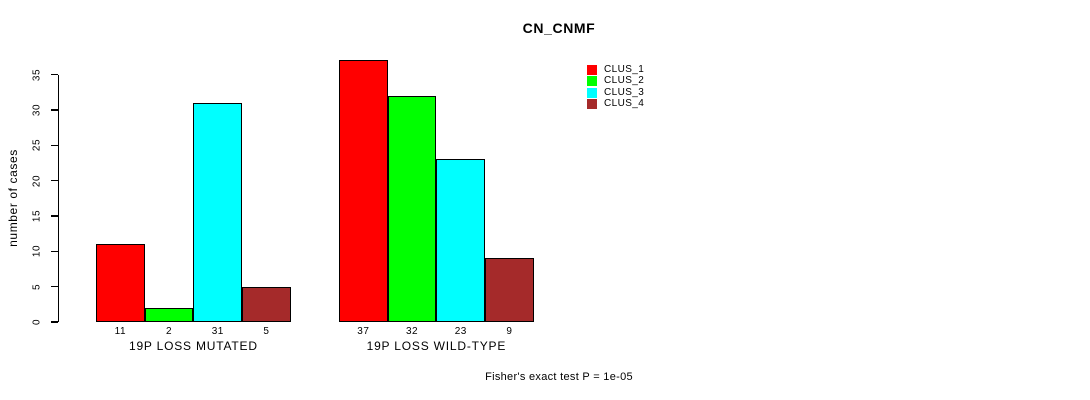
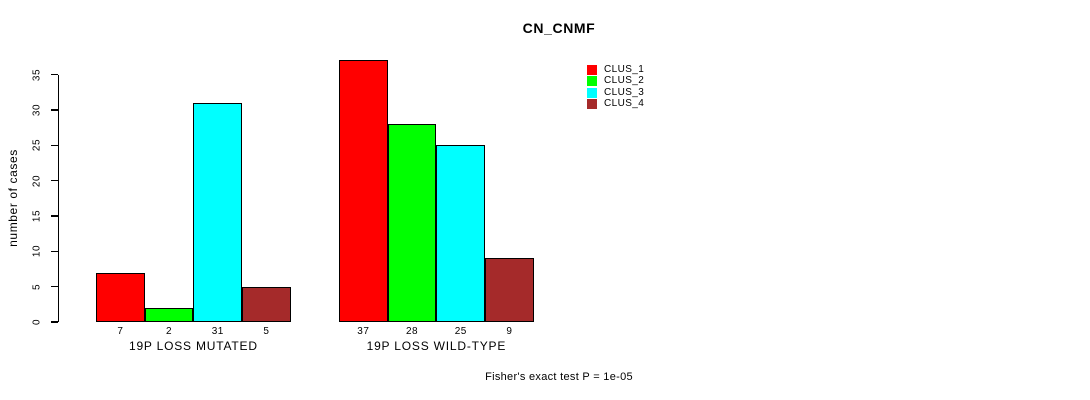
CLUS_1/19P LOSS MUTATED: 11 -> 7
CLUS_2/19P LOSS WILD-TYPE: 32 -> 28
CLUS_3/19P LOSS WILD-TYPE: 23 -> 25
